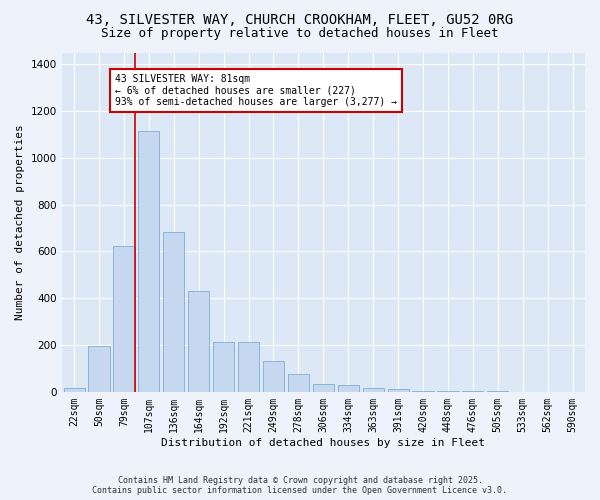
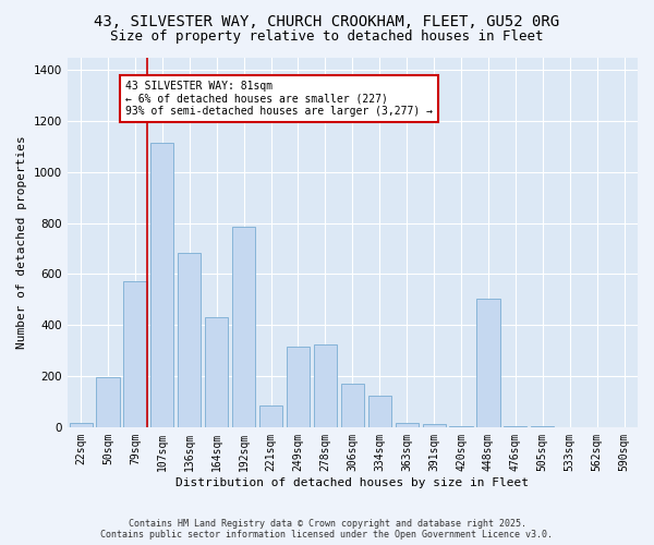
79sqm: 625 -> 570
192sqm: 215 -> 785
221sqm: 215 -> 85
249sqm: 130 -> 315
278sqm: 75 -> 325
306sqm: 35 -> 170
334sqm: 30 -> 125
448sqm: 5 -> 505
